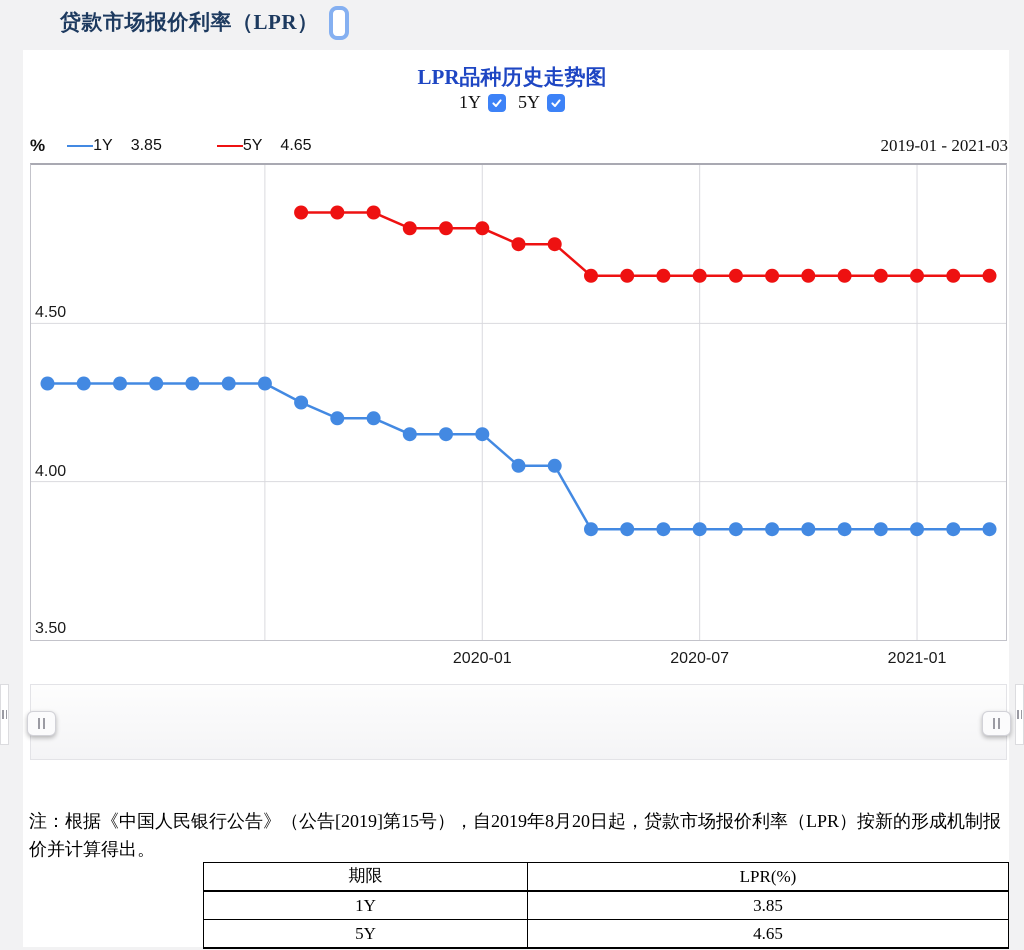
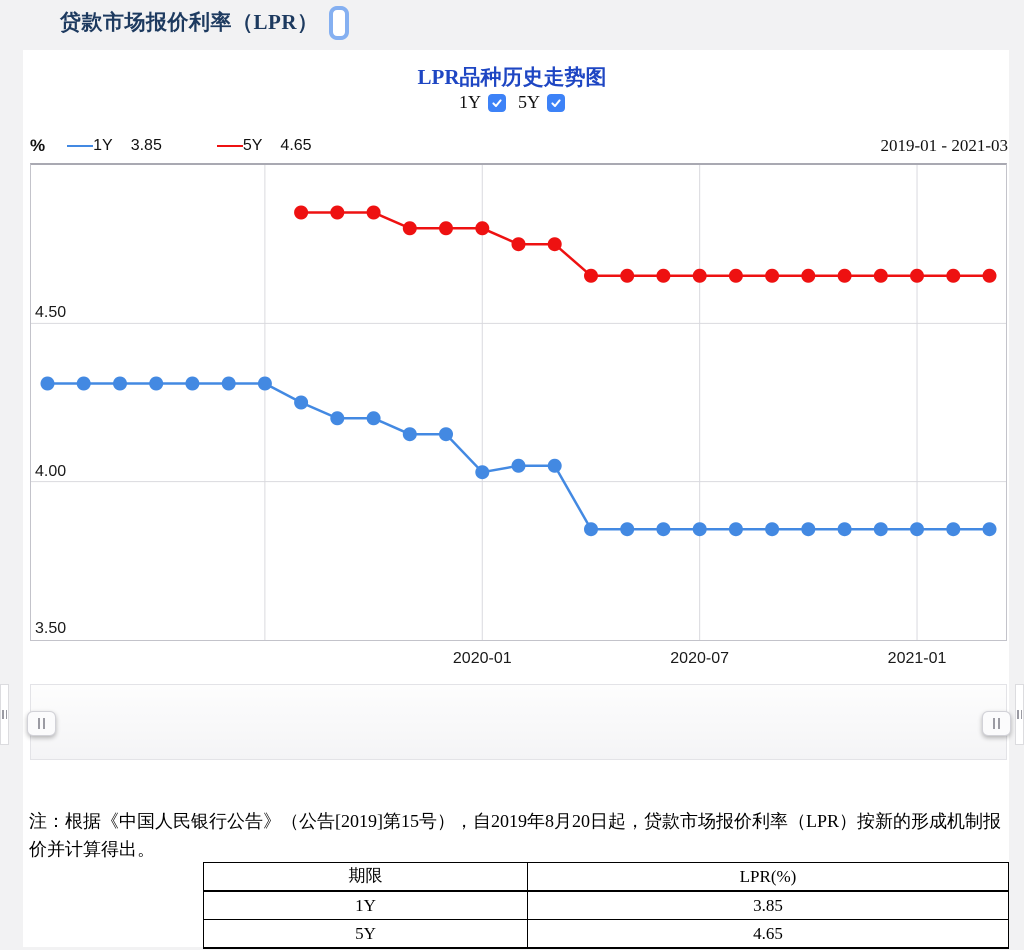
1Y/2020-01: 4.15 -> 4.03
